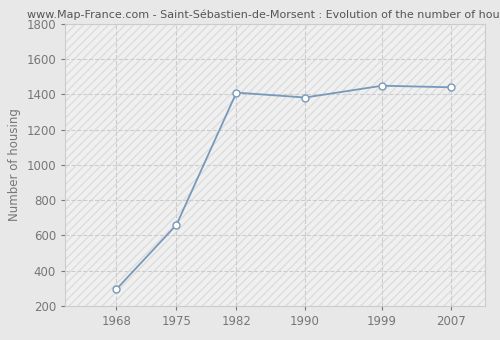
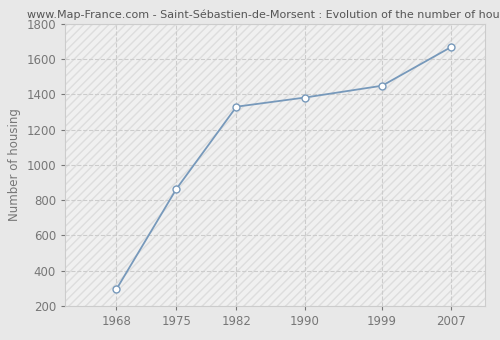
1975: 660 -> 860
1982: 1410 -> 1330
2007: 1440 -> 1670
